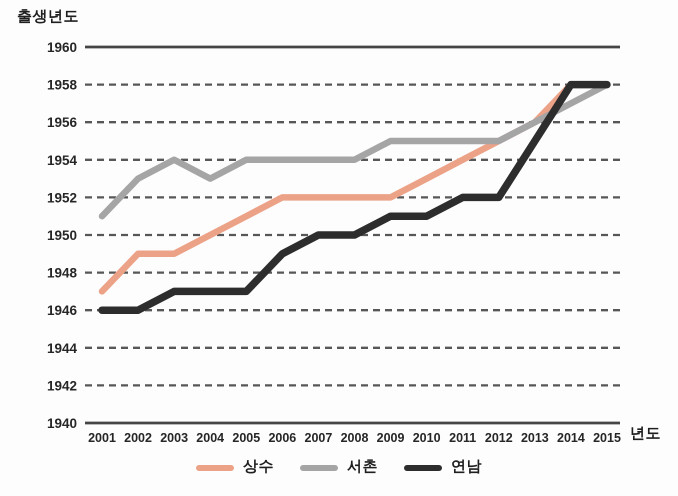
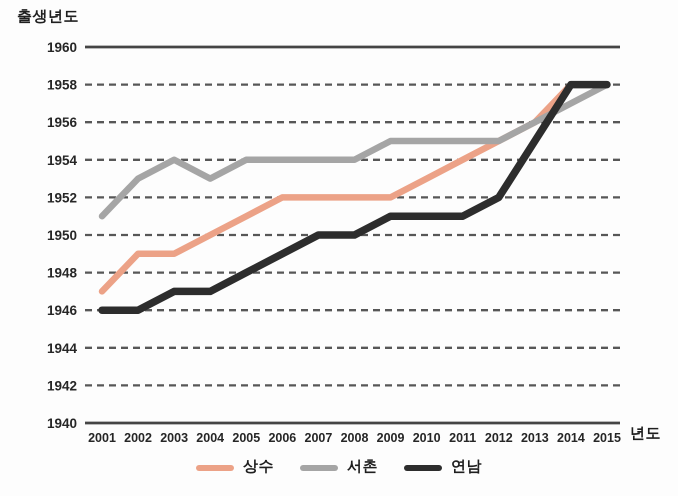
연남/2005: 1947 -> 1948
연남/2011: 1952 -> 1951
